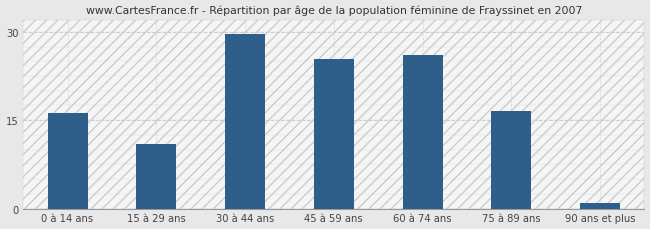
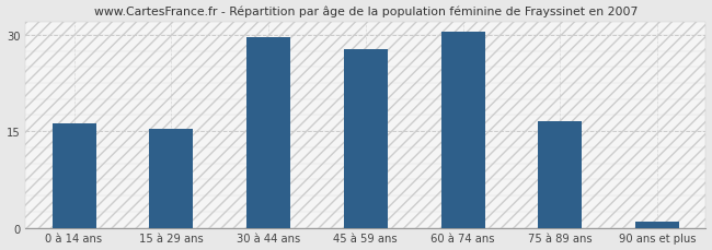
15 à 29 ans: 11.0 -> 15.4
45 à 59 ans: 25.4 -> 27.7
60 à 74 ans: 26.0 -> 30.5
